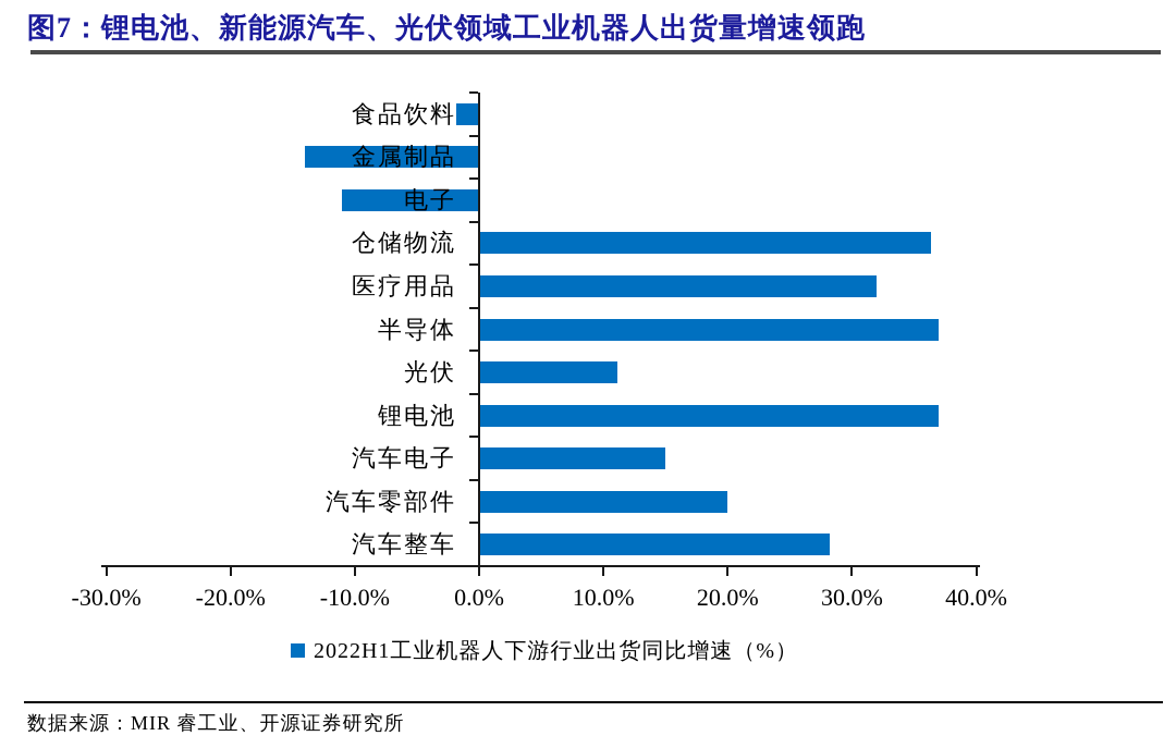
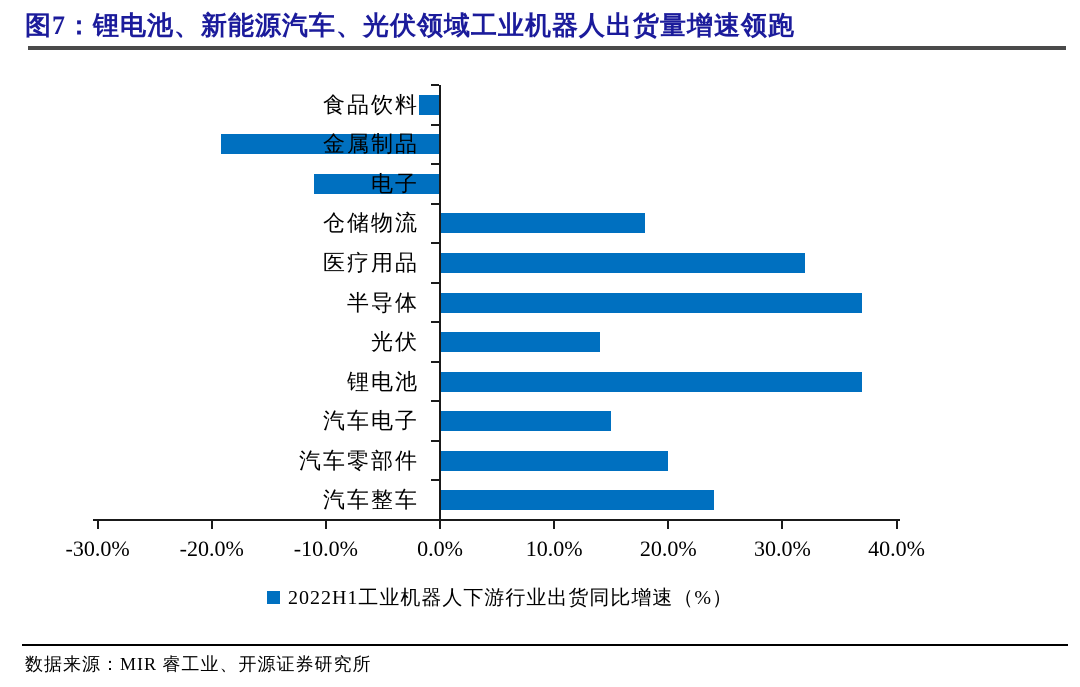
金属制品: -14.0% -> -19.2%
仓储物流: 36.4% -> 18.0%
光伏: 11.1% -> 14.0%
汽车整车: 28.2% -> 24.0%
